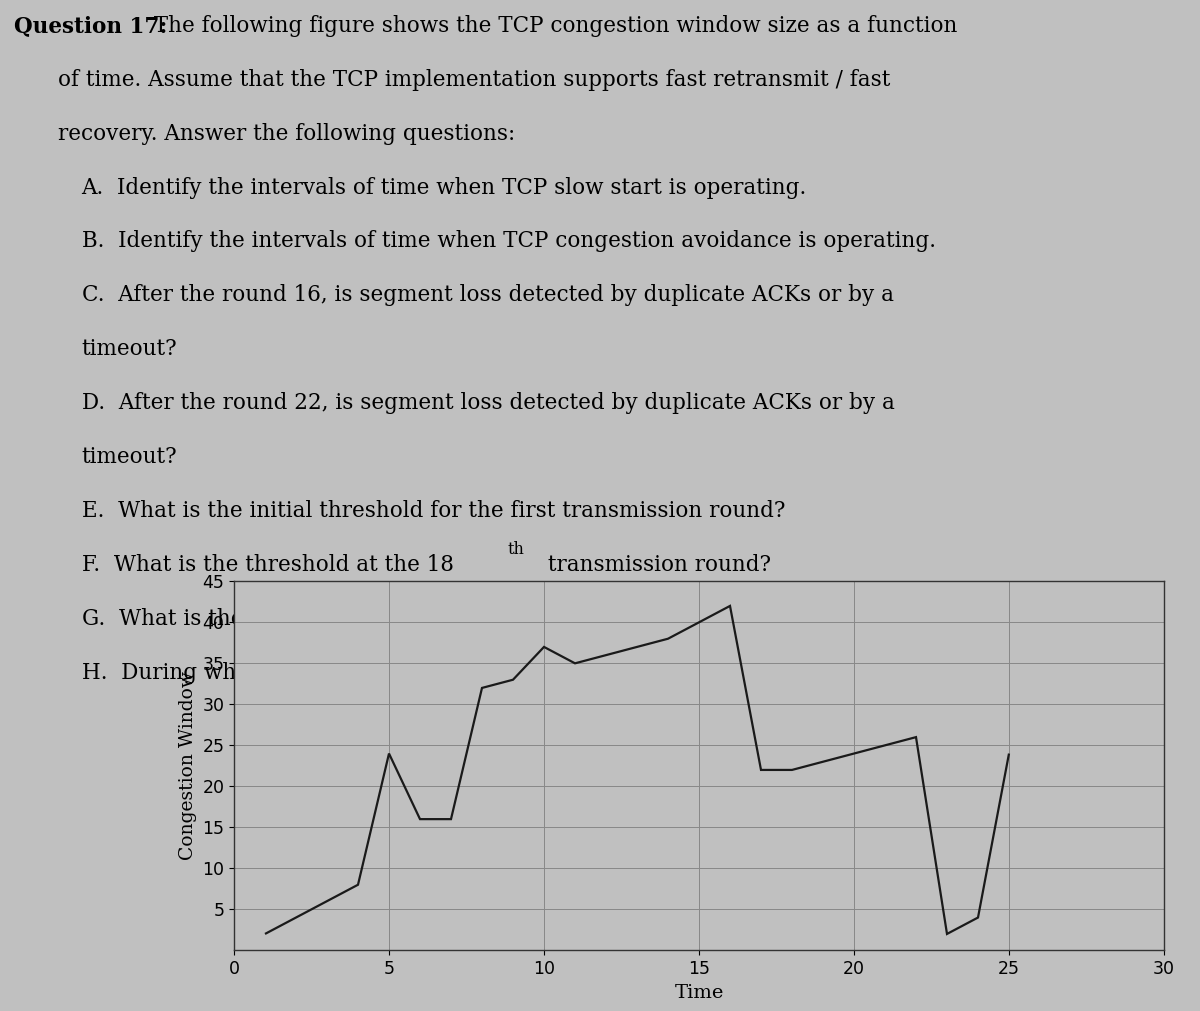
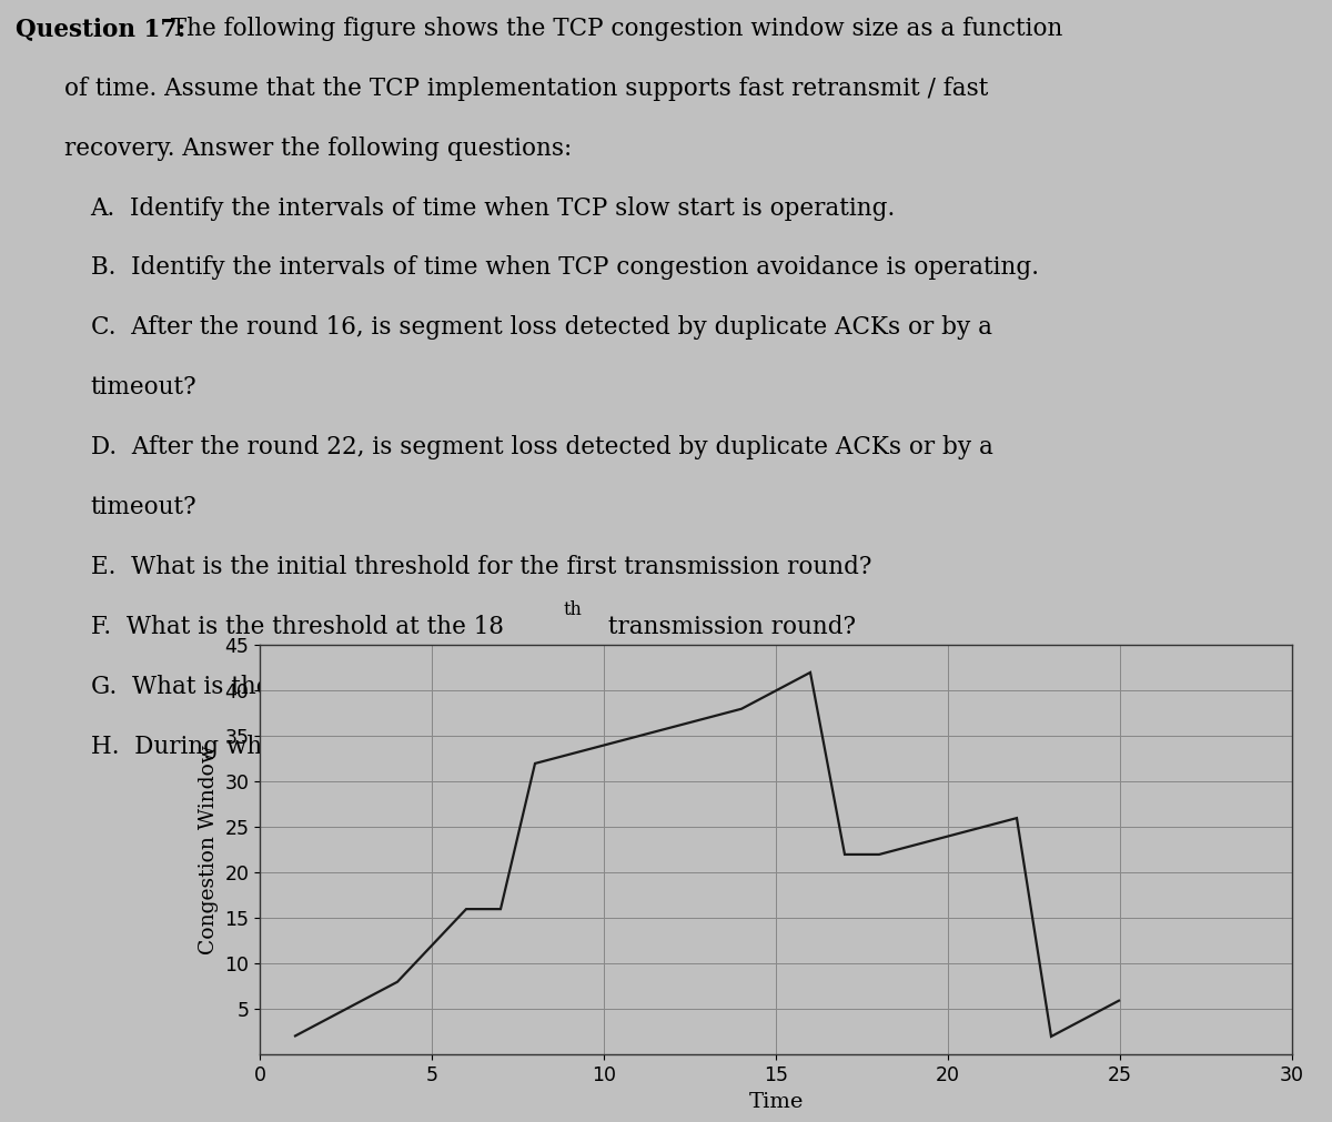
5: 24 -> 12
10: 37 -> 34
25: 24 -> 6
